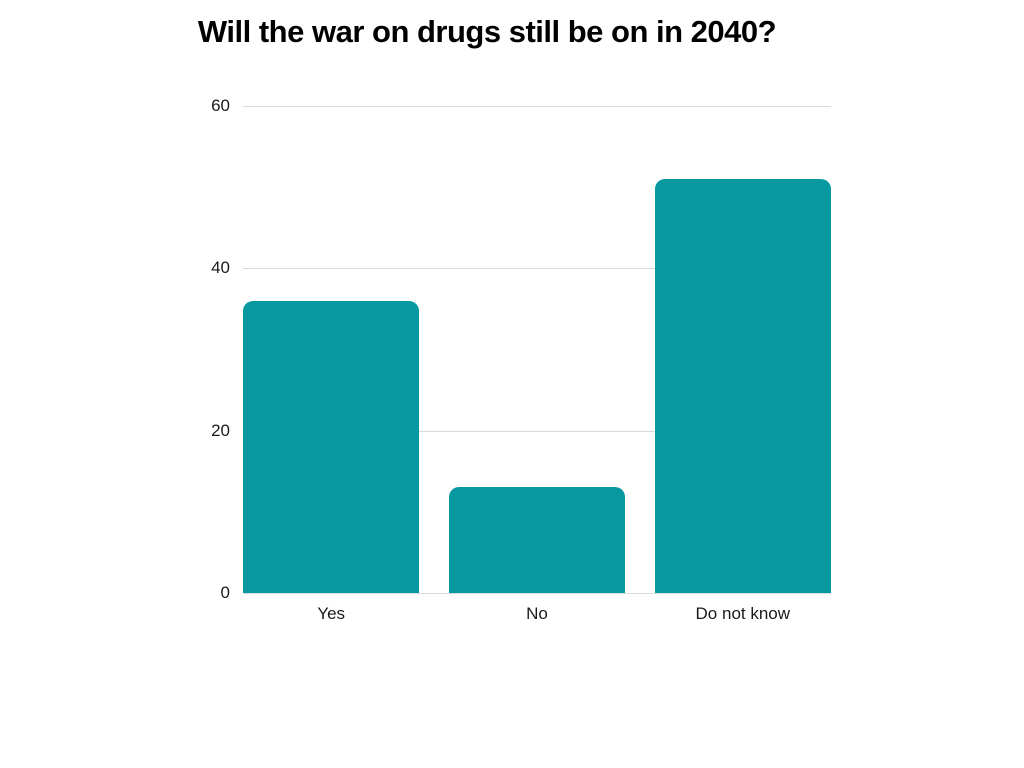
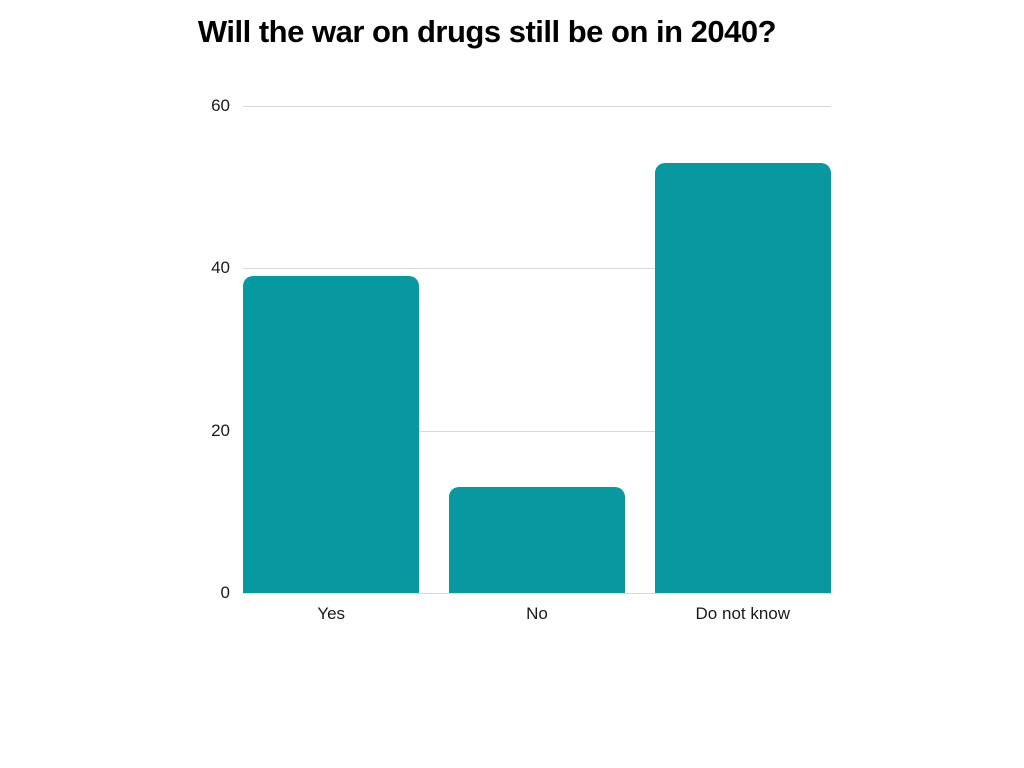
Yes: 36 -> 39
Do not know: 51 -> 53
